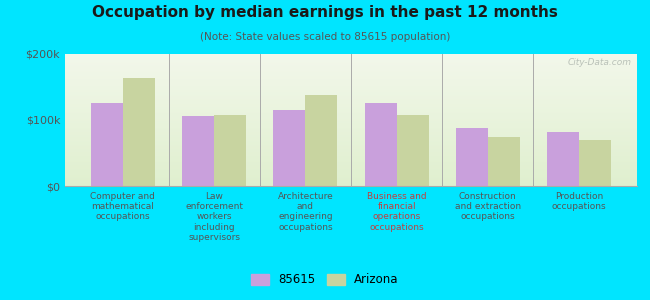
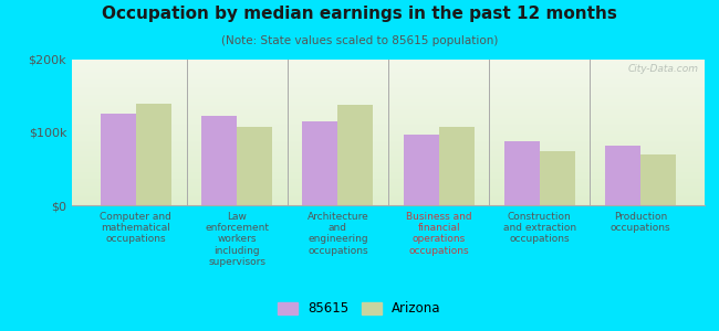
Arizona/Computer and mathematical occupations: $164k -> $140k
85615/Law enforcement workers including supervisors: $106k -> $122k
85615/Business and financial operations occupations: $126k -> $97k
